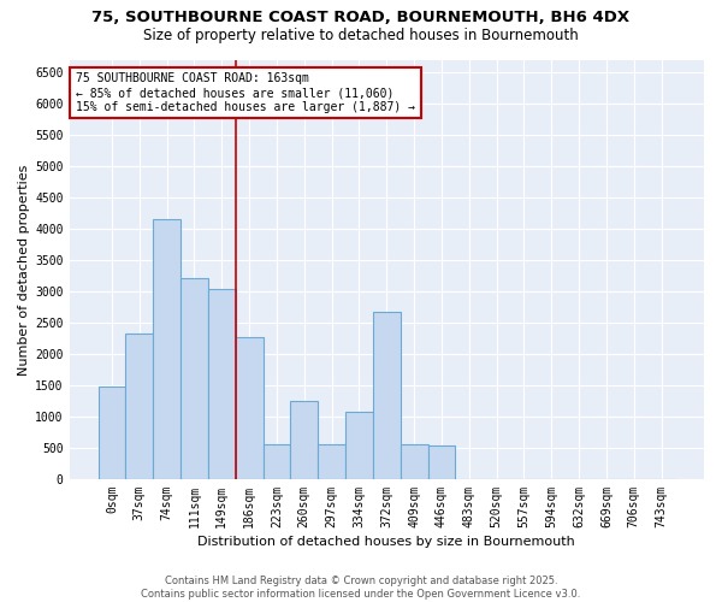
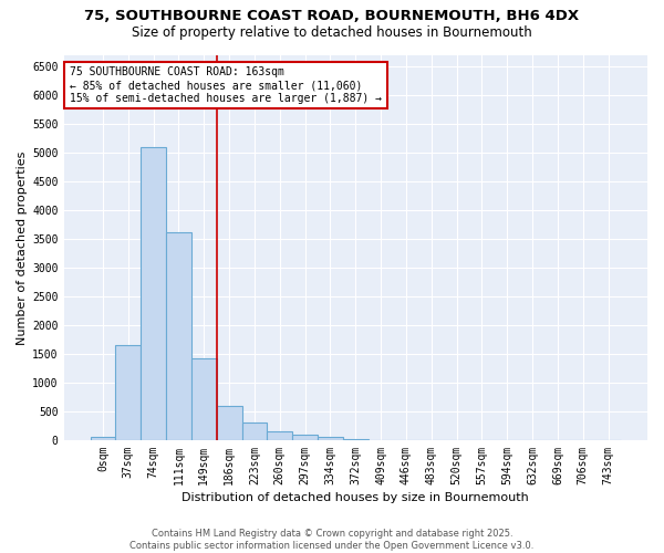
0sqm: 1480 -> 50
37sqm: 2320 -> 1650
74sqm: 4160 -> 5100
111sqm: 3220 -> 3620
149sqm: 3040 -> 1420
186sqm: 2280 -> 600
223sqm: 560 -> 310
260sqm: 1260 -> 160
297sqm: 560 -> 100
334sqm: 1080 -> 60
372sqm: 2680 -> 20
409sqm: 560 -> 0
446sqm: 540 -> 0
